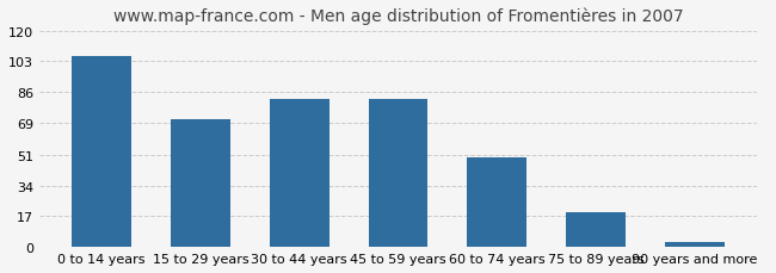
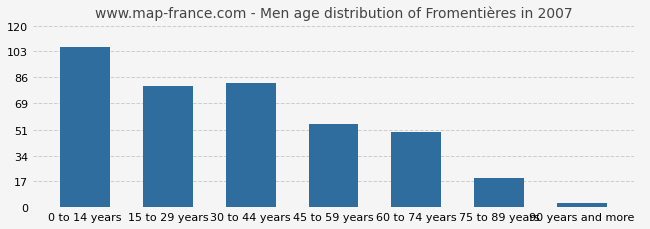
15 to 29 years: 71 -> 80
45 to 59 years: 82 -> 55
